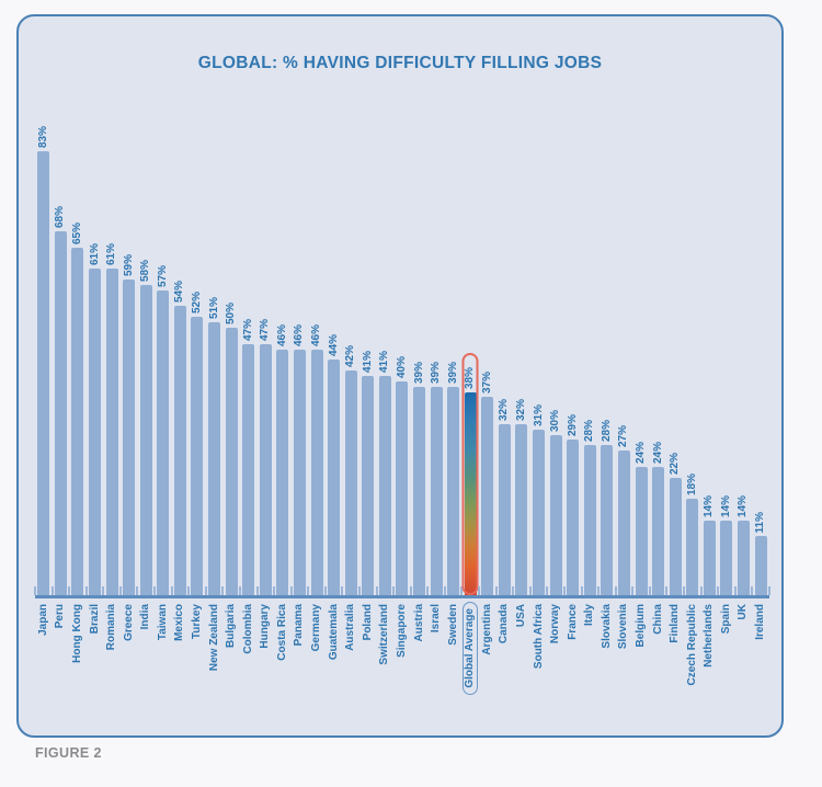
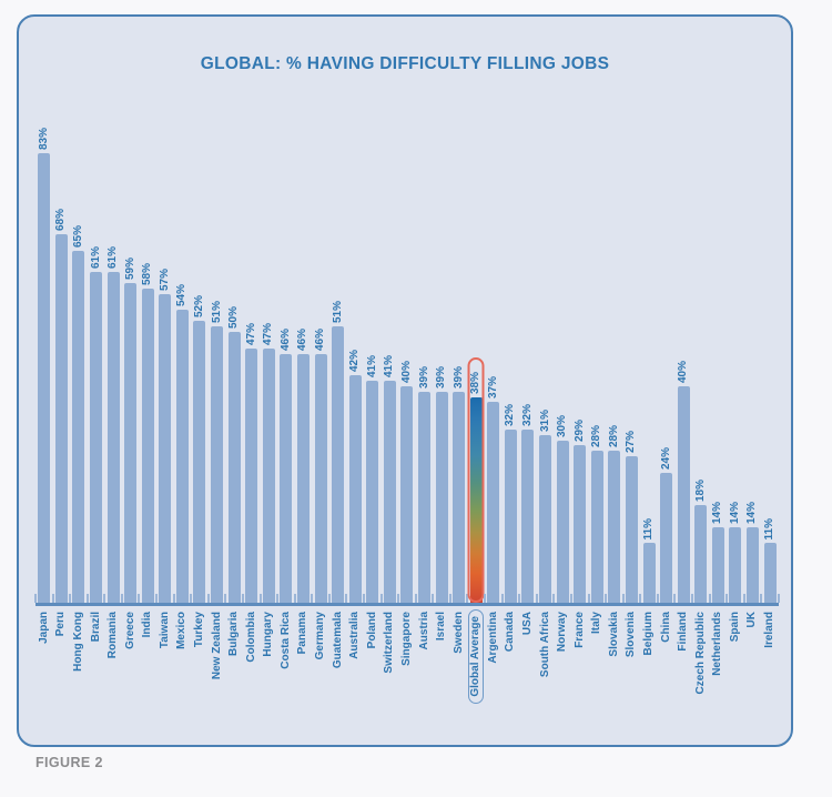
Guatemala: 44% -> 51%
Belgium: 24% -> 11%
Finland: 22% -> 40%
